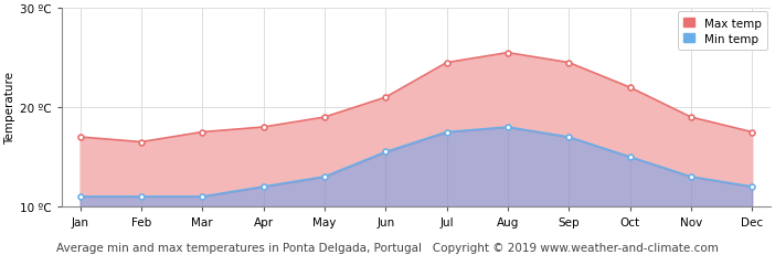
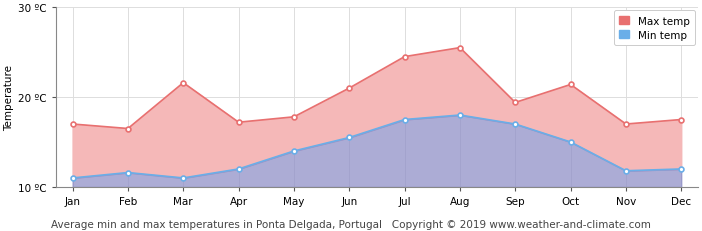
Min temp/Feb: 11.0 ºC -> 11.6 ºC
Max temp/Mar: 17.5 ºC -> 21.6 ºC
Max temp/Apr: 18.0 ºC -> 17.2 ºC
Max temp/May: 19.0 ºC -> 17.8 ºC
Min temp/May: 13.0 ºC -> 14.0 ºC
Max temp/Sep: 24.5 ºC -> 19.4 ºC
Max temp/Oct: 22.0 ºC -> 21.4 ºC
Max temp/Nov: 19.0 ºC -> 17.0 ºC
Min temp/Nov: 13.0 ºC -> 11.8 ºC
